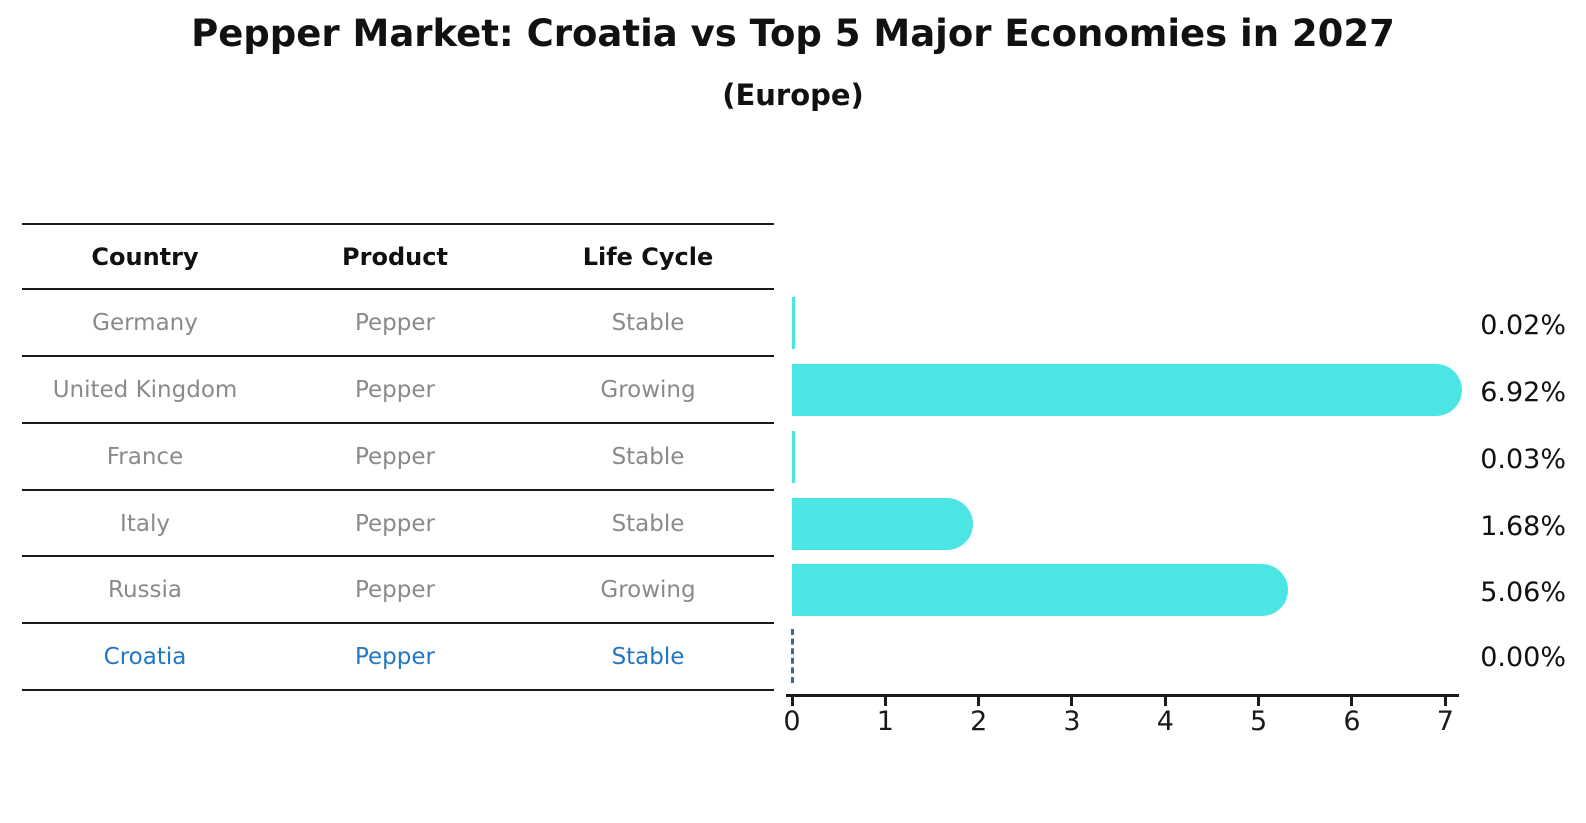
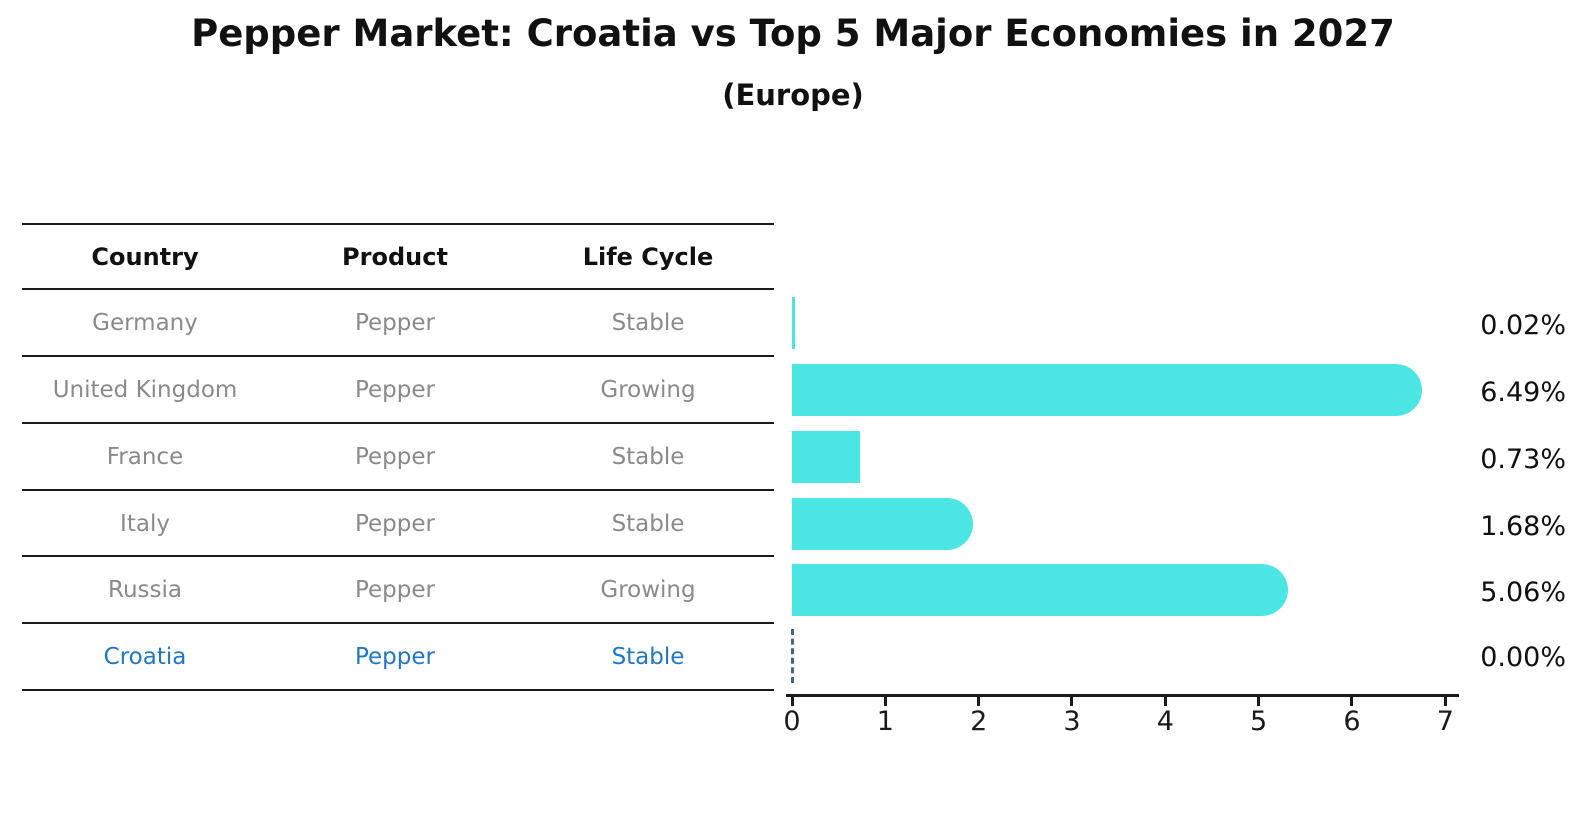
United Kingdom: 6.92% -> 6.49%
France: 0.03% -> 0.73%
